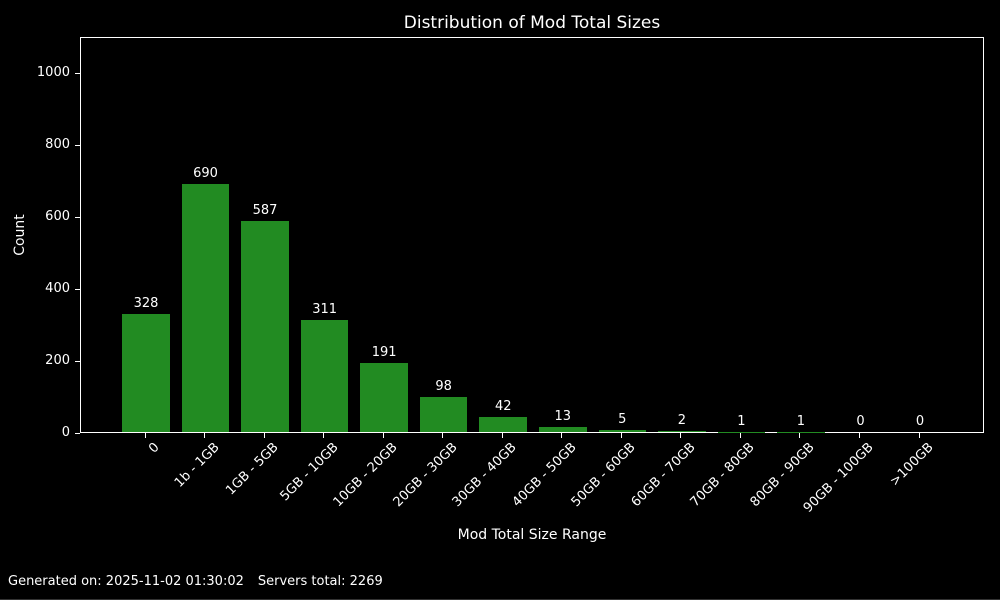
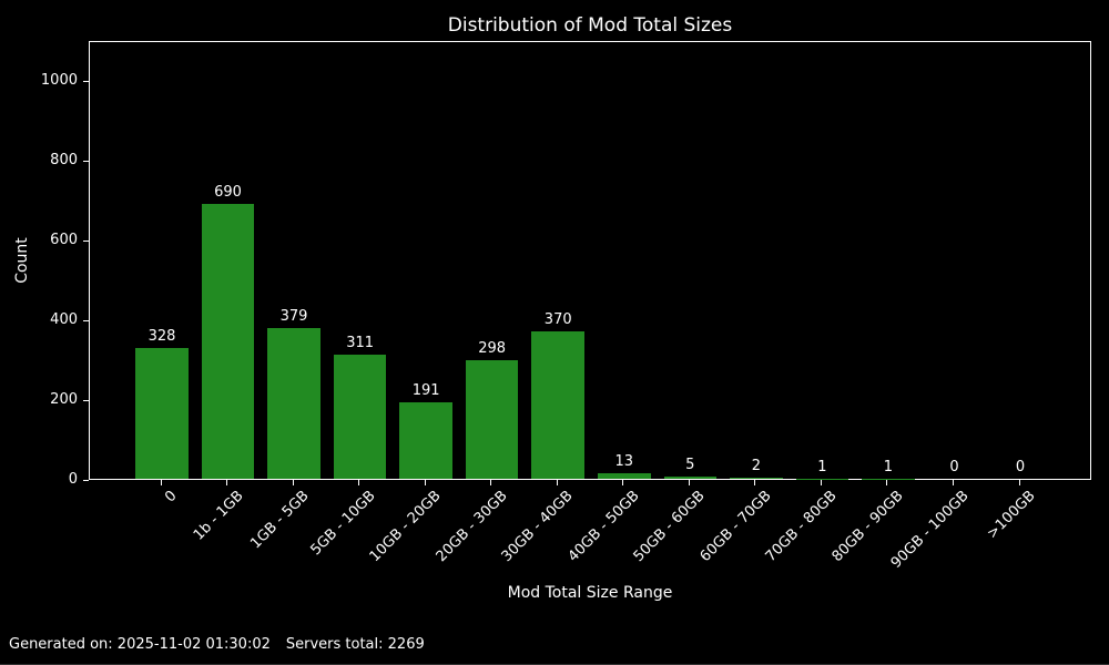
1GB - 5GB: 587 -> 379
20GB - 30GB: 98 -> 298
30GB - 40GB: 42 -> 370
